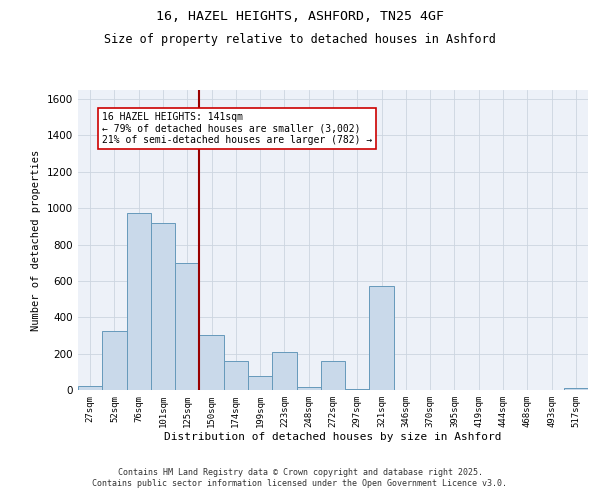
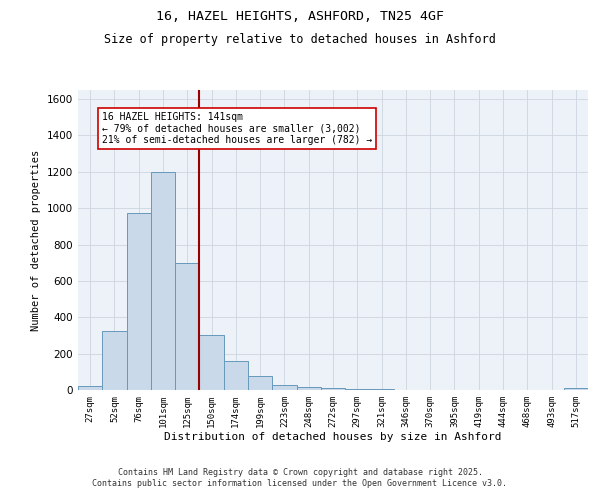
101sqm: 920 -> 1200
223sqm: 210 -> 20
272sqm: 160 -> 10
321sqm: 570 -> 0
